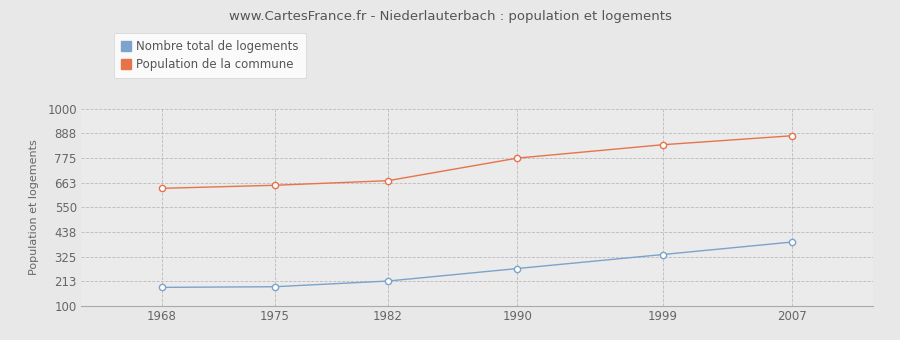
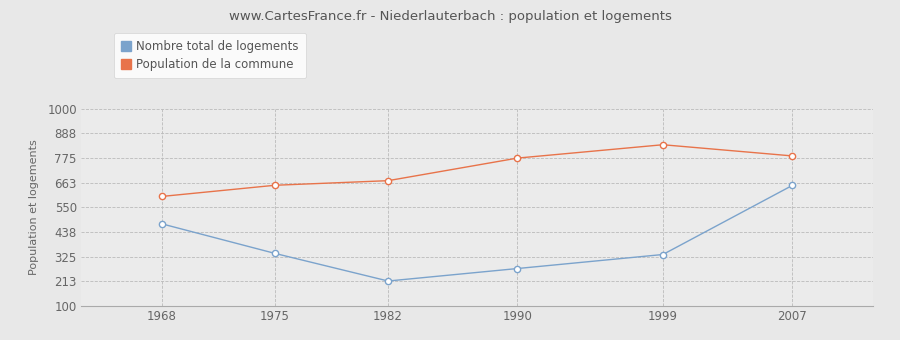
Nombre total de logements/1968: 185 -> 475
Population de la commune/1968: 637 -> 600
Nombre total de logements/1975: 188 -> 340
Nombre total de logements/2007: 392 -> 650
Population de la commune/2007: 877 -> 785
